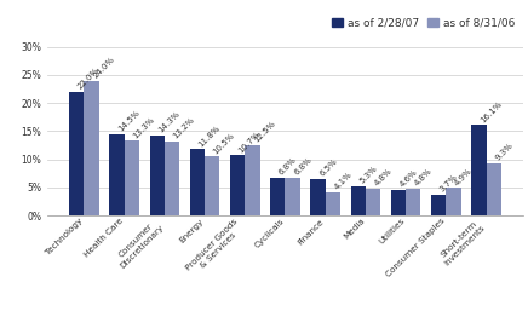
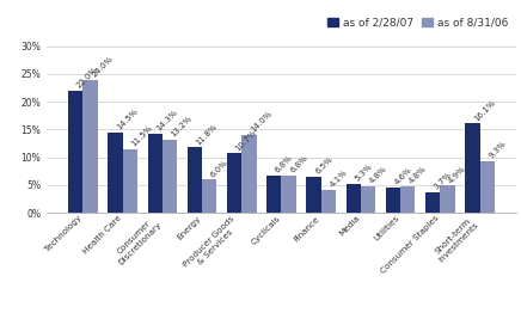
as of 8/31/06/Health Care: 13.3% -> 11.5%
as of 8/31/06/Energy: 10.5% -> 6.0%
as of 8/31/06/Producer Goods & Services: 12.5% -> 14.0%
